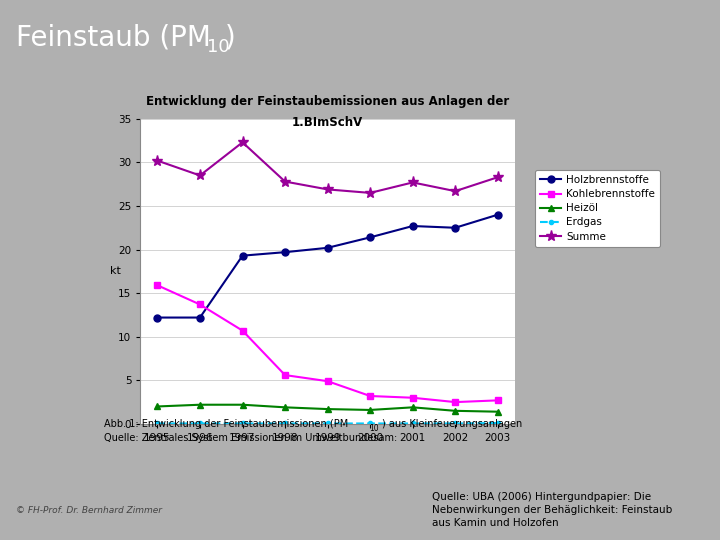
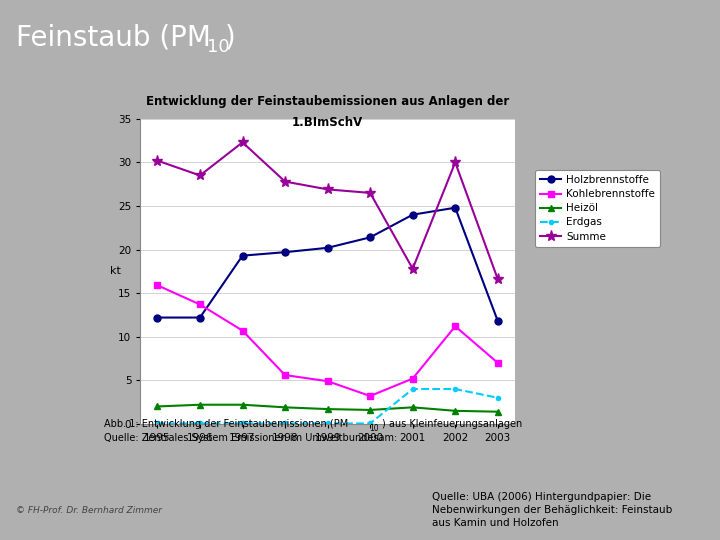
Holzbrennstoffe/2001: 22.7 -> 24.0
Kohlebrennstoffe/2001: 3.0 -> 5.2
Erdgas/2001: 0.1 -> 4.0
Summe/2001: 27.7 -> 17.8
Holzbrennstoffe/2002: 22.5 -> 24.8
Kohlebrennstoffe/2002: 2.5 -> 11.2
Erdgas/2002: 0.1 -> 4.0
Summe/2002: 26.7 -> 30.0
Holzbrennstoffe/2003: 24.0 -> 11.8
Kohlebrennstoffe/2003: 2.7 -> 7.0
Erdgas/2003: 0.1 -> 3.0
Summe/2003: 28.3 -> 16.6
